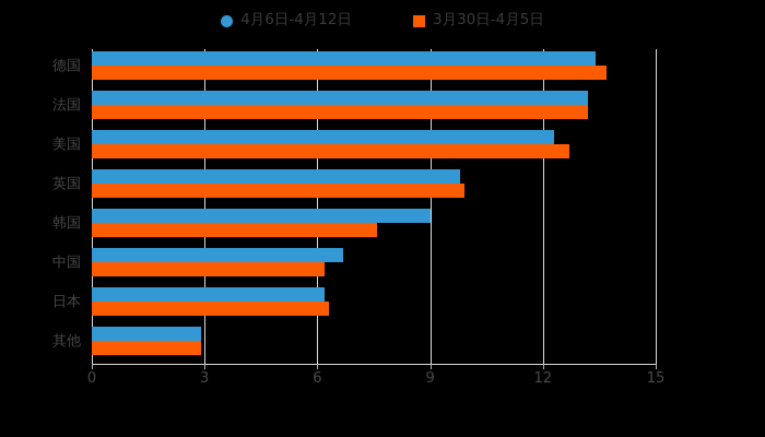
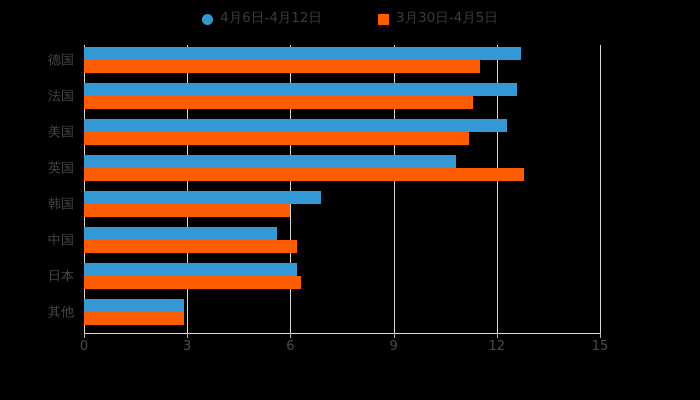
4月6日-4月12日/德国: 13.4 -> 12.7
3月30日-4月5日/德国: 13.7 -> 11.5
4月6日-4月12日/法国: 13.2 -> 12.6
3月30日-4月5日/法国: 13.2 -> 11.3
3月30日-4月5日/美国: 12.7 -> 11.2
4月6日-4月12日/英国: 9.8 -> 10.8
3月30日-4月5日/英国: 9.9 -> 12.8
4月6日-4月12日/韩国: 9.0 -> 6.9
3月30日-4月5日/韩国: 7.6 -> 6.0
4月6日-4月12日/中国: 6.7 -> 5.6
